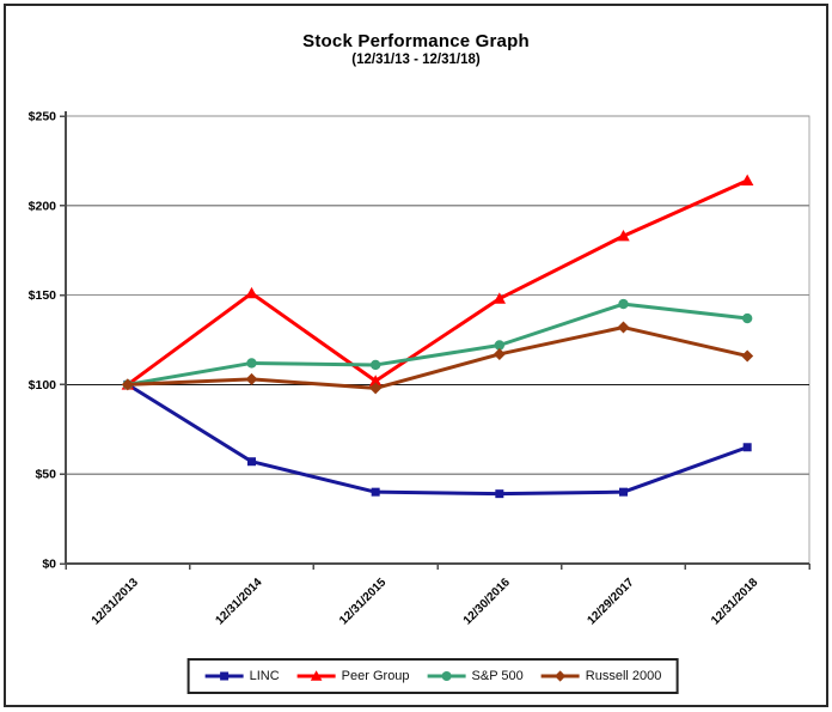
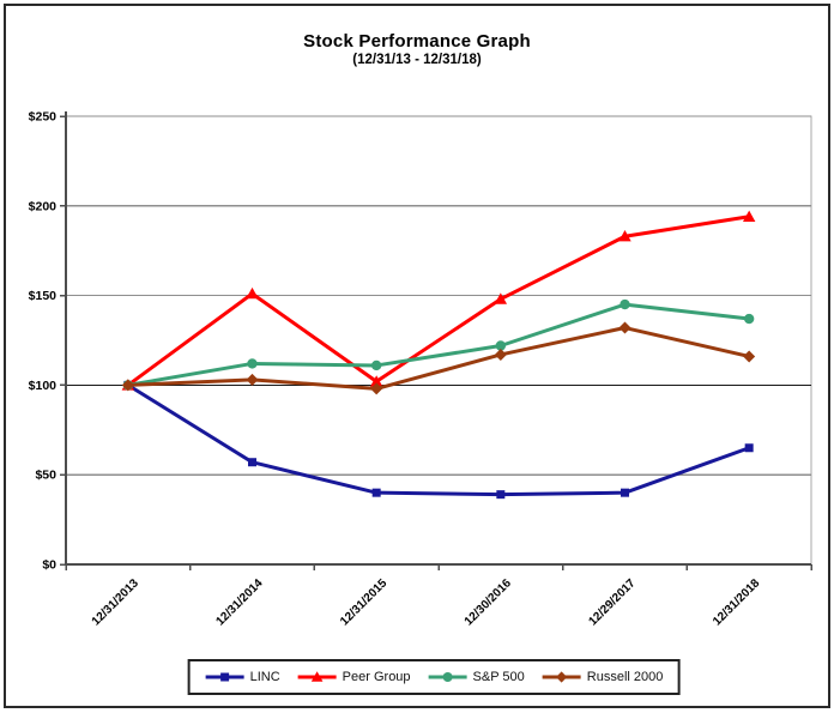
Peer Group/12/31/2018: $214 -> $194
